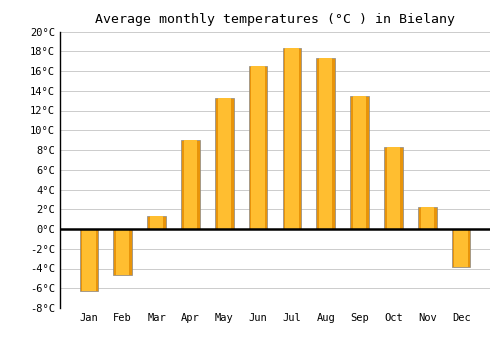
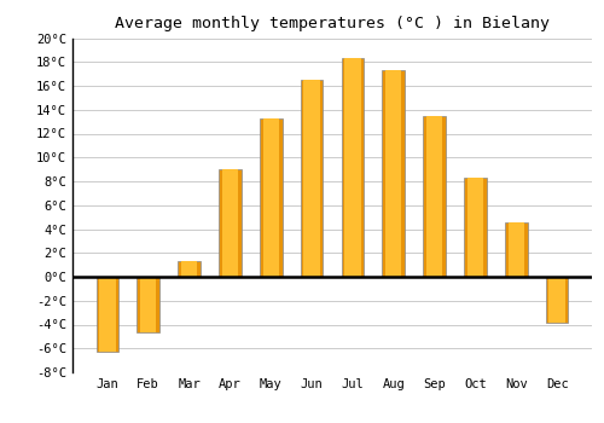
Nov: 2.2°C -> 4.6°C
